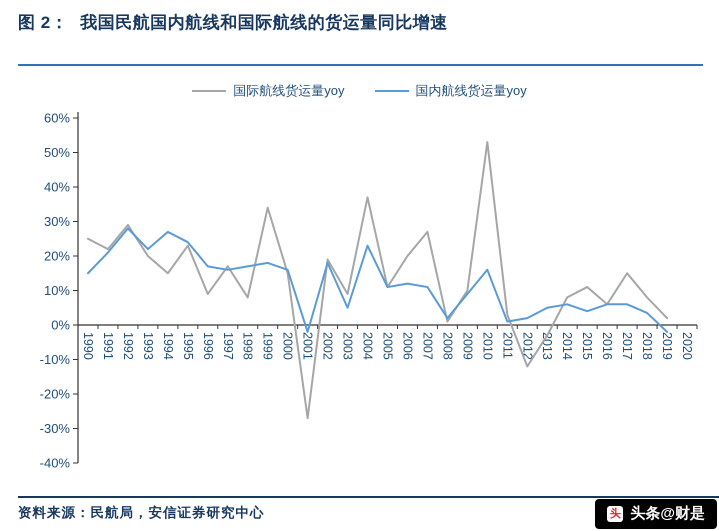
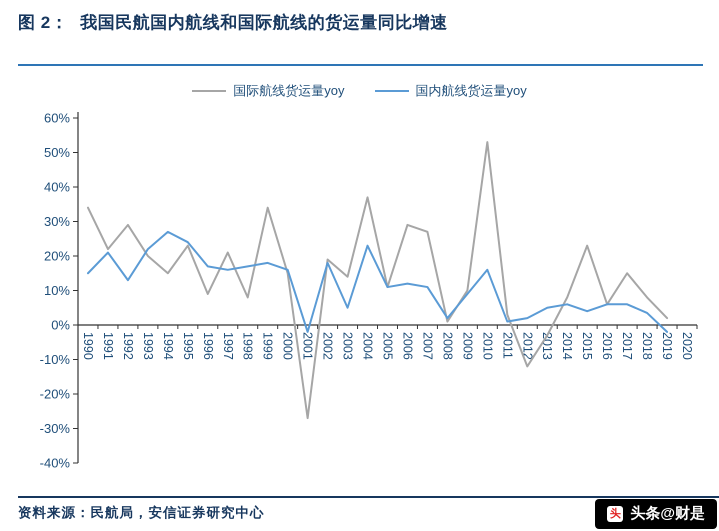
国际航线货运量yoy/1990: 25% -> 34%
国内航线货运量yoy/1992: 28% -> 13%
国际航线货运量yoy/1997: 17% -> 21%
国际航线货运量yoy/2003: 9% -> 14%
国际航线货运量yoy/2006: 20% -> 29%
国际航线货运量yoy/2015: 11% -> 23%
